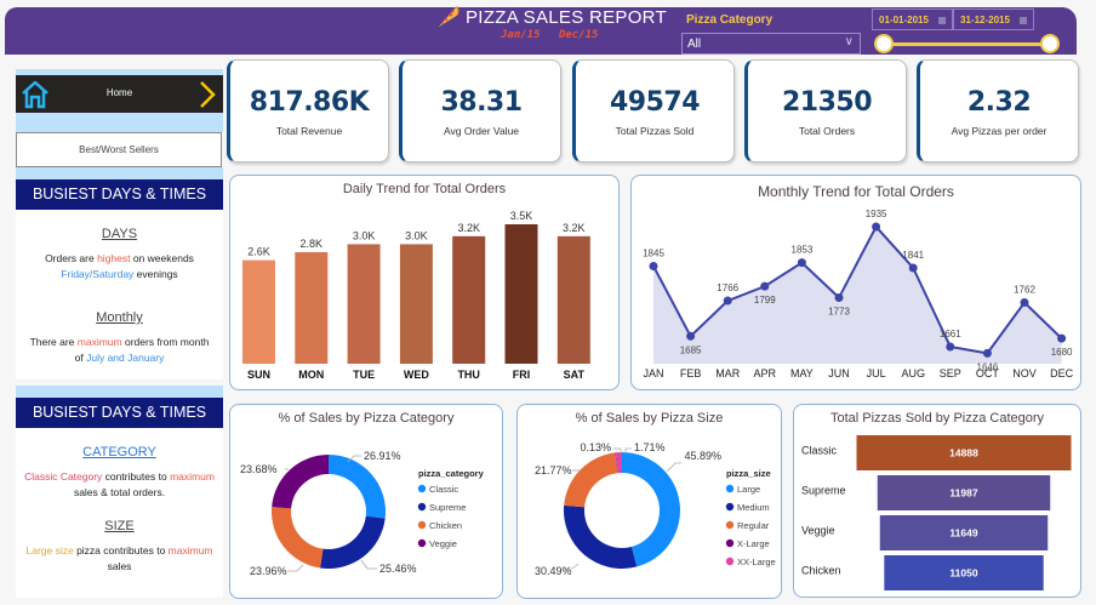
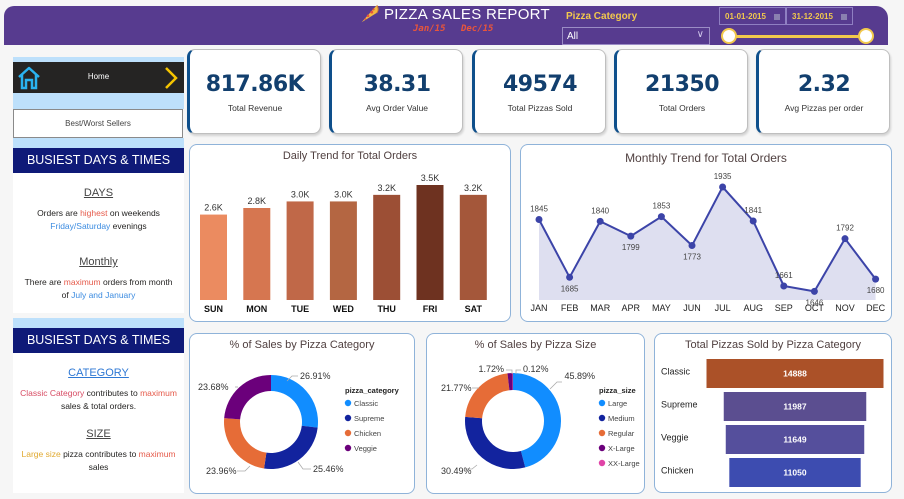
Monthly Trend for Total Orders/MAR: 1766 -> 1840
Monthly Trend for Total Orders/NOV: 1762 -> 1792
% of Sales by Pizza Size/X-Large: 0.13% -> 1.72%
% of Sales by Pizza Size/XX-Large: 1.71% -> 0.12%
